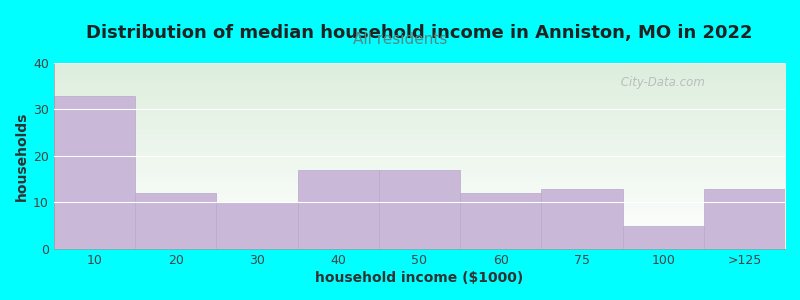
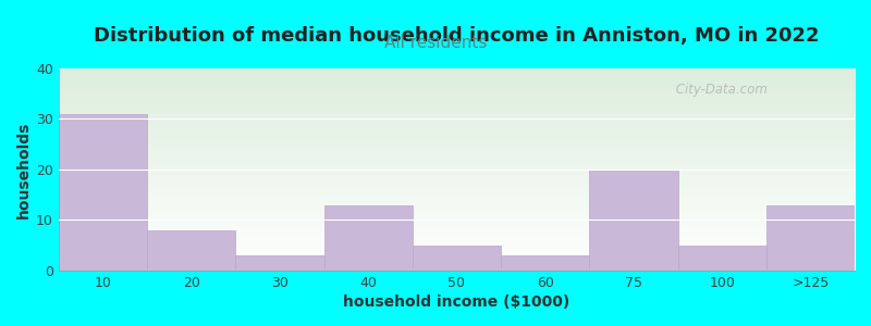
10: 33 -> 31
20: 12 -> 8
30: 10 -> 3
40: 17 -> 13
50: 17 -> 5
60: 12 -> 3
75: 13 -> 20
